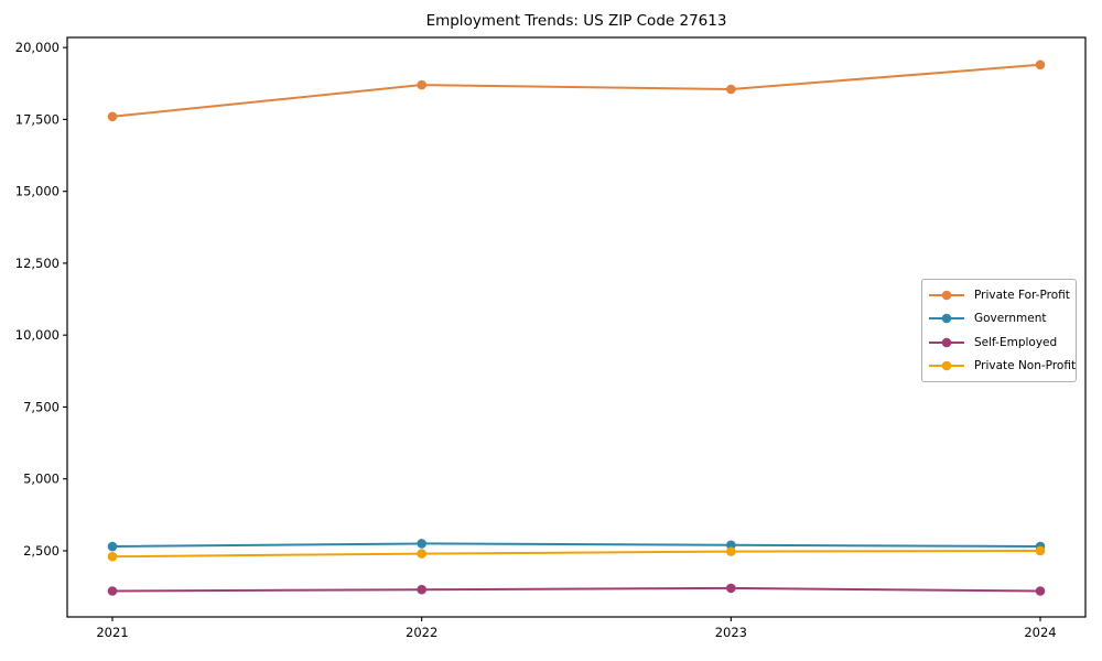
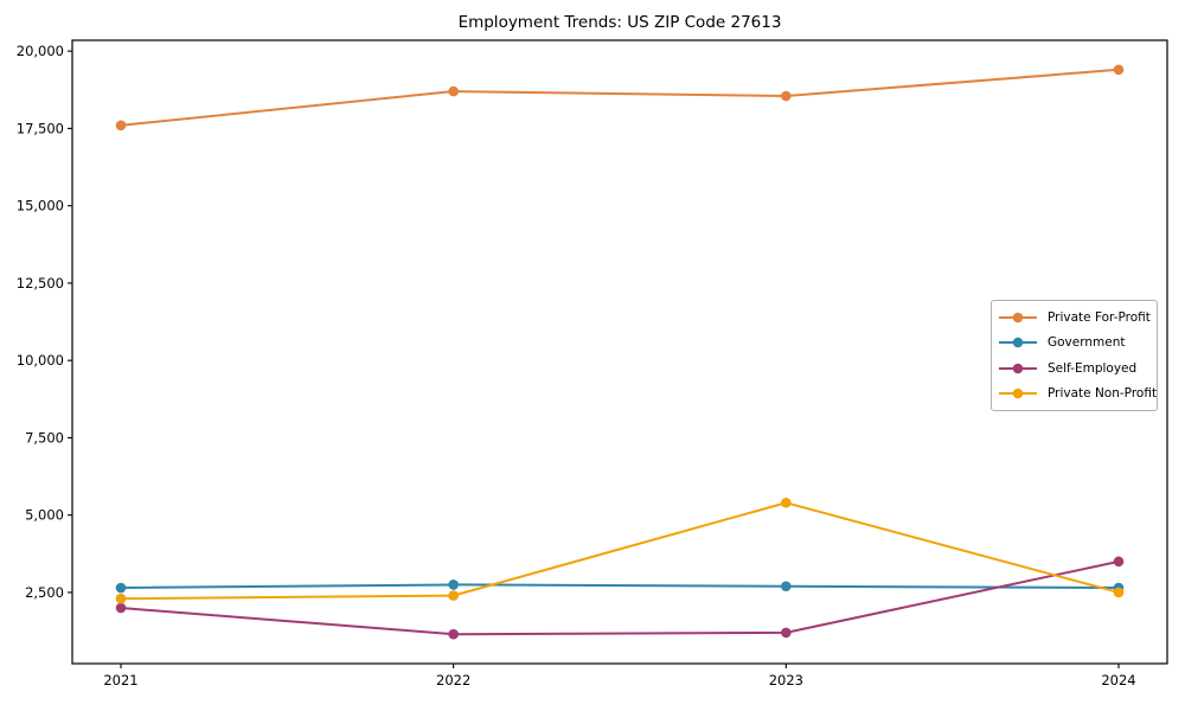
Self-Employed/2021: 1100 -> 2000
Private Non-Profit/2023: 2500 -> 5400
Self-Employed/2024: 1100 -> 3500
